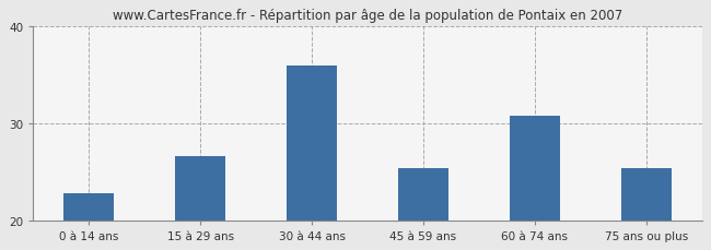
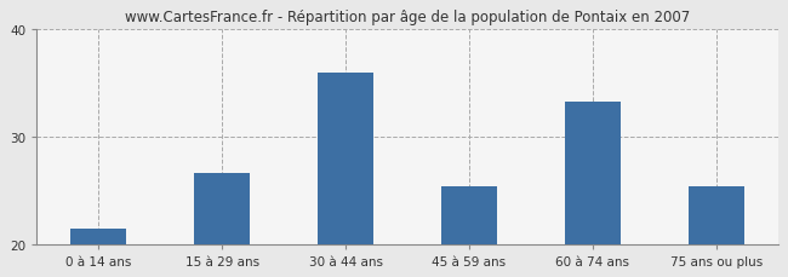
0 à 14 ans: 22.8 -> 21.4
60 à 74 ans: 30.8 -> 33.3
